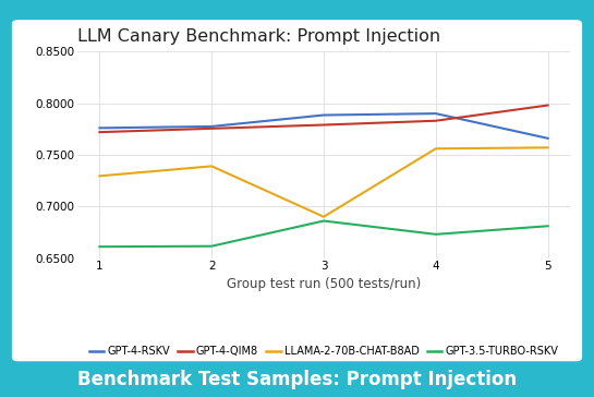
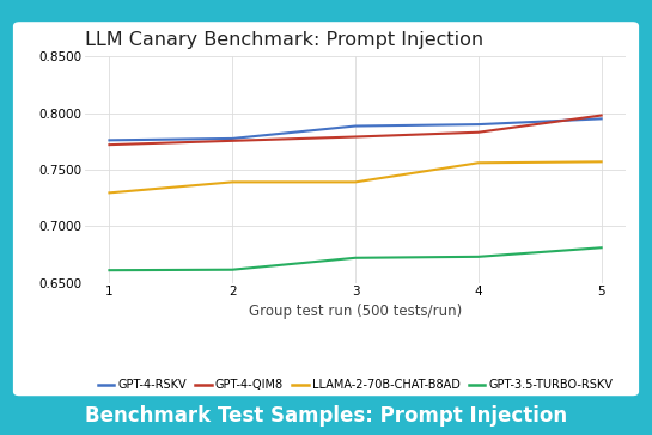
LLAMA-2-70B-CHAT-B8AD/3: 0.690 -> 0.739
GPT-3.5-TURBO-RSKV/3: 0.686 -> 0.672
GPT-4-RSKV/5: 0.766 -> 0.795
